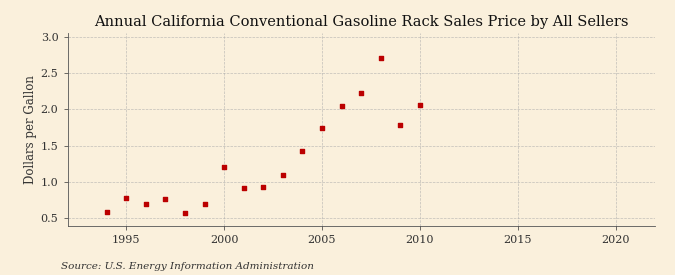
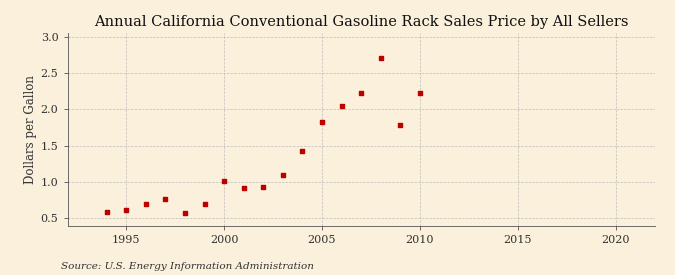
1995: 0.78 -> 0.61
2000: 1.20 -> 1.01
2005: 1.74 -> 1.83
2010: 2.06 -> 2.22
